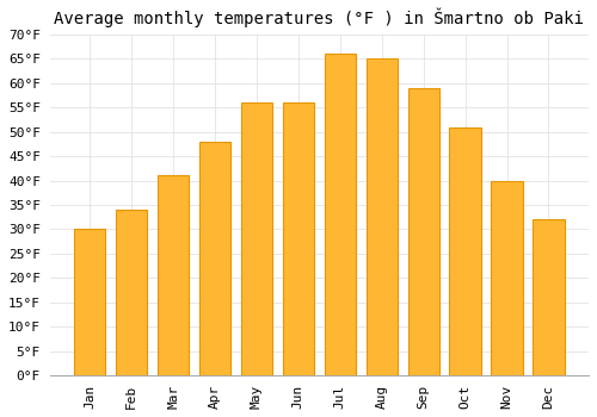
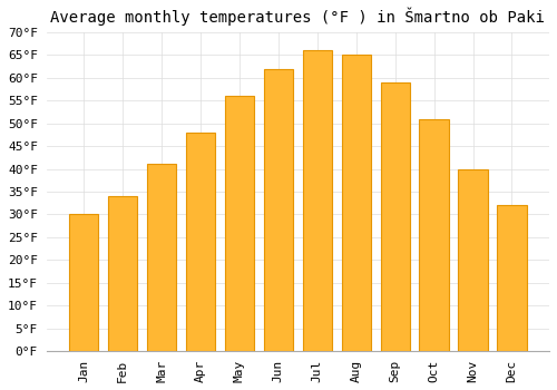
Jun: 56°F -> 62°F
